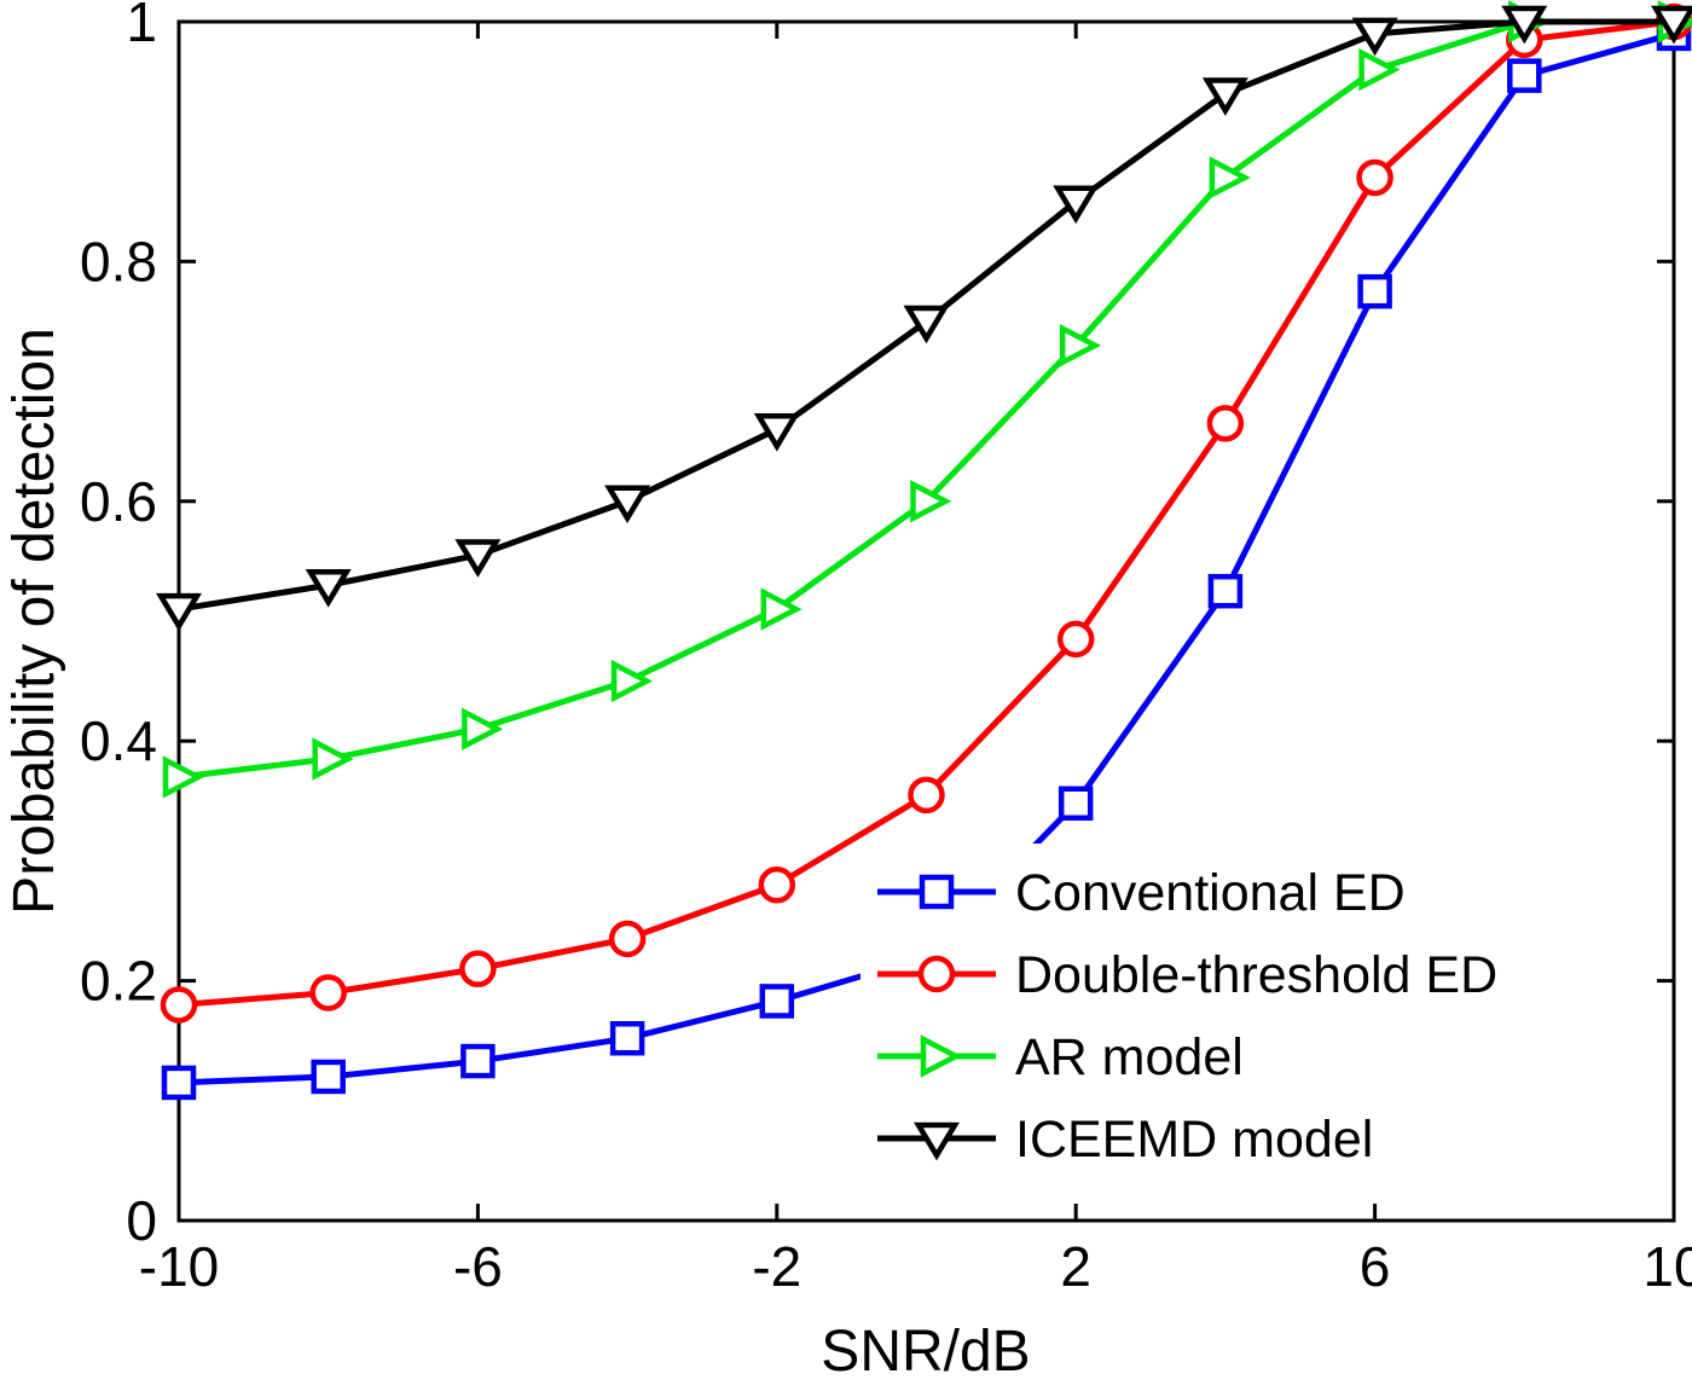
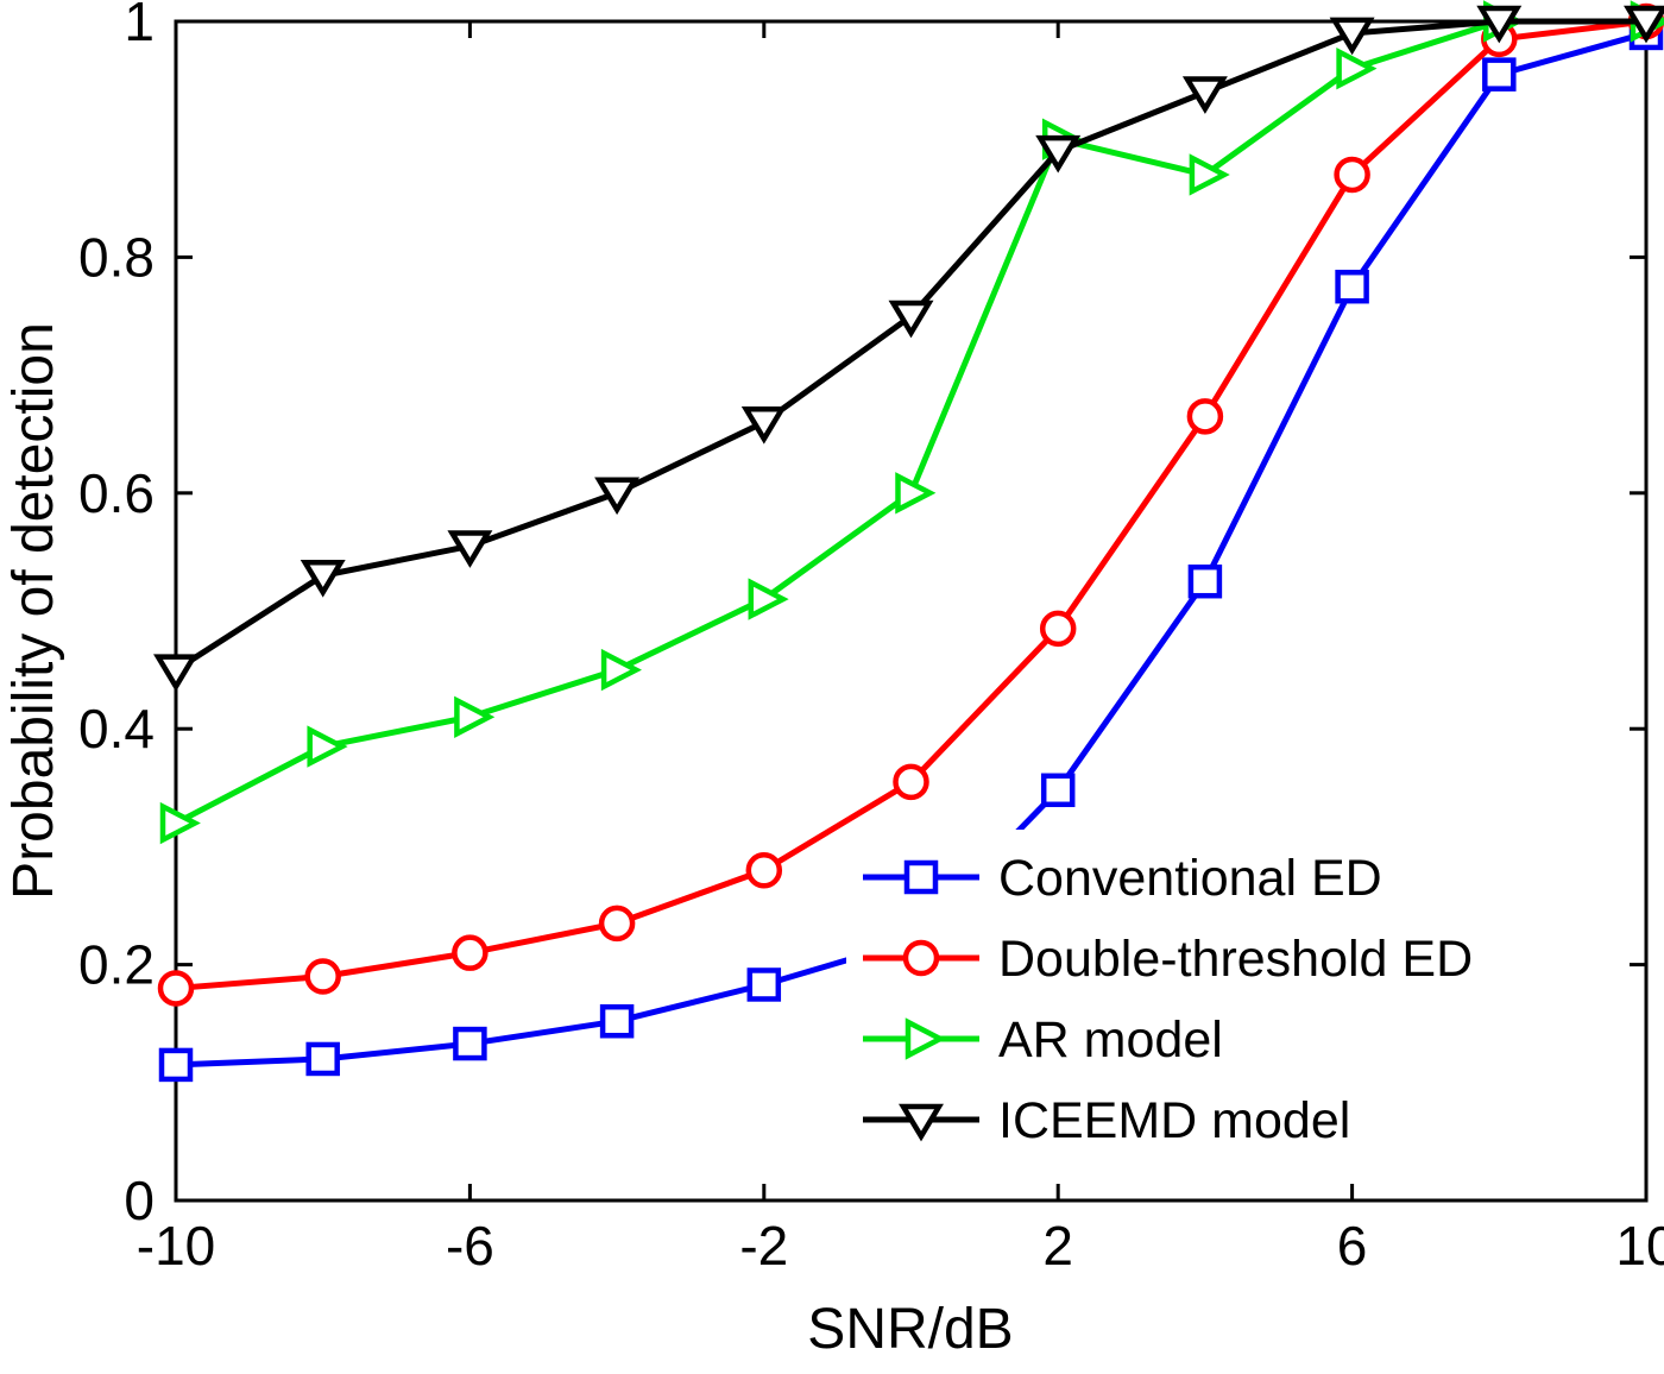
AR model/-10: 0.37 -> 0.32
ICEEMD model/-10: 0.51 -> 0.45
AR model/2: 0.73 -> 0.90
ICEEMD model/2: 0.85 -> 0.89
